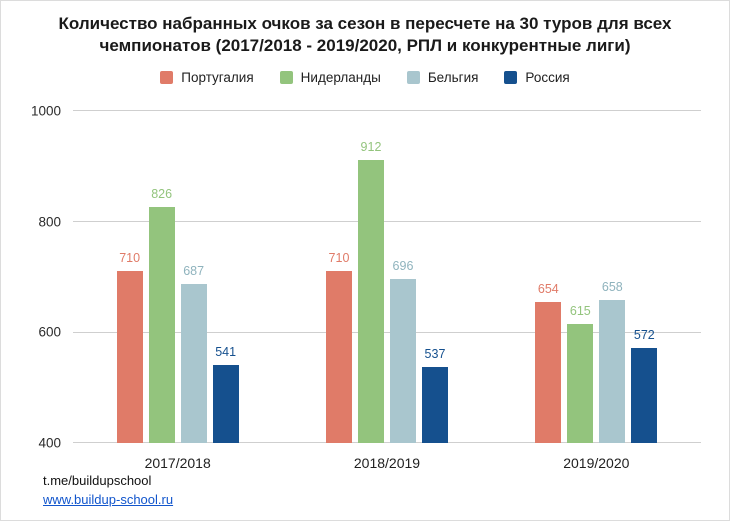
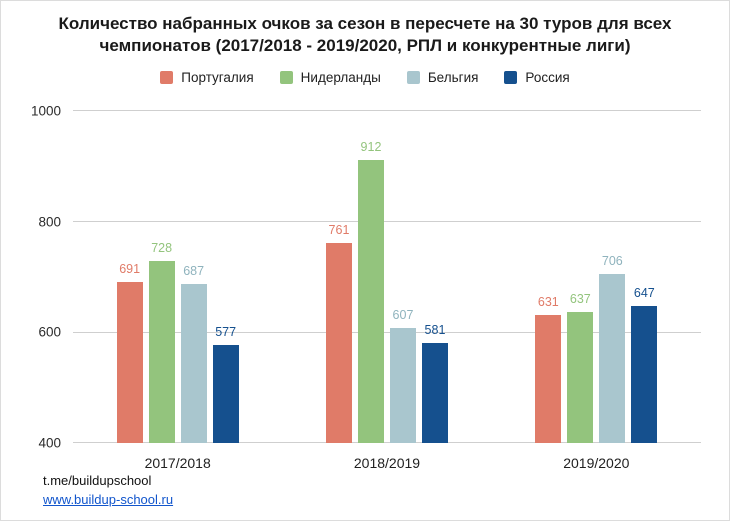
Португалия/2017/2018: 710 -> 691
Нидерланды/2017/2018: 826 -> 728
Россия/2017/2018: 541 -> 577
Португалия/2018/2019: 710 -> 761
Бельгия/2018/2019: 696 -> 607
Россия/2018/2019: 537 -> 581
Португалия/2019/2020: 654 -> 631
Нидерланды/2019/2020: 615 -> 637
Бельгия/2019/2020: 658 -> 706
Россия/2019/2020: 572 -> 647
